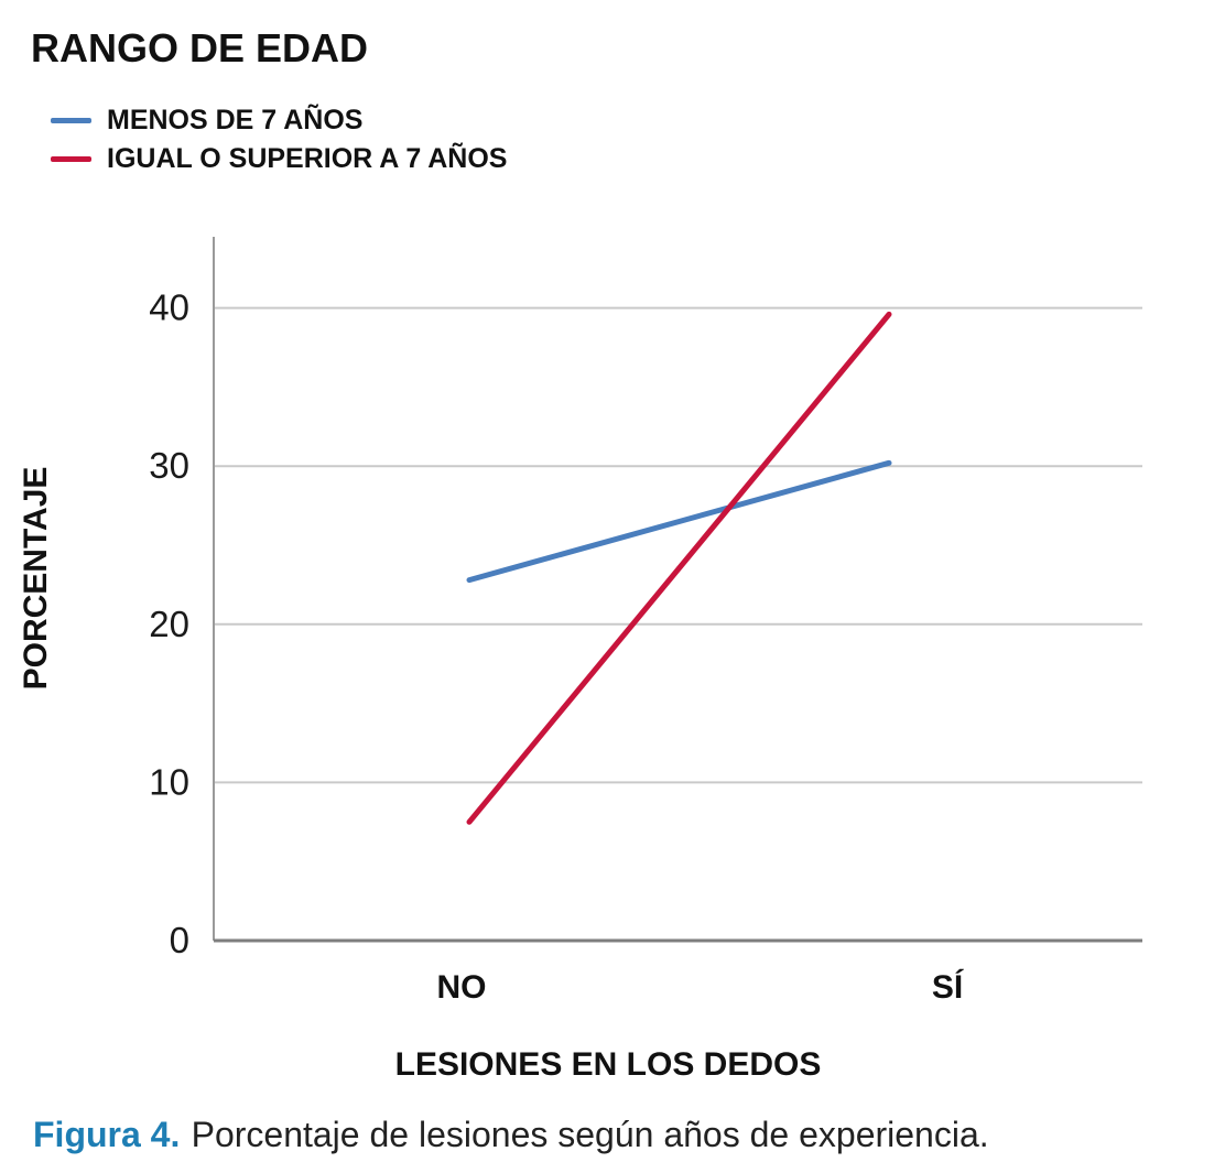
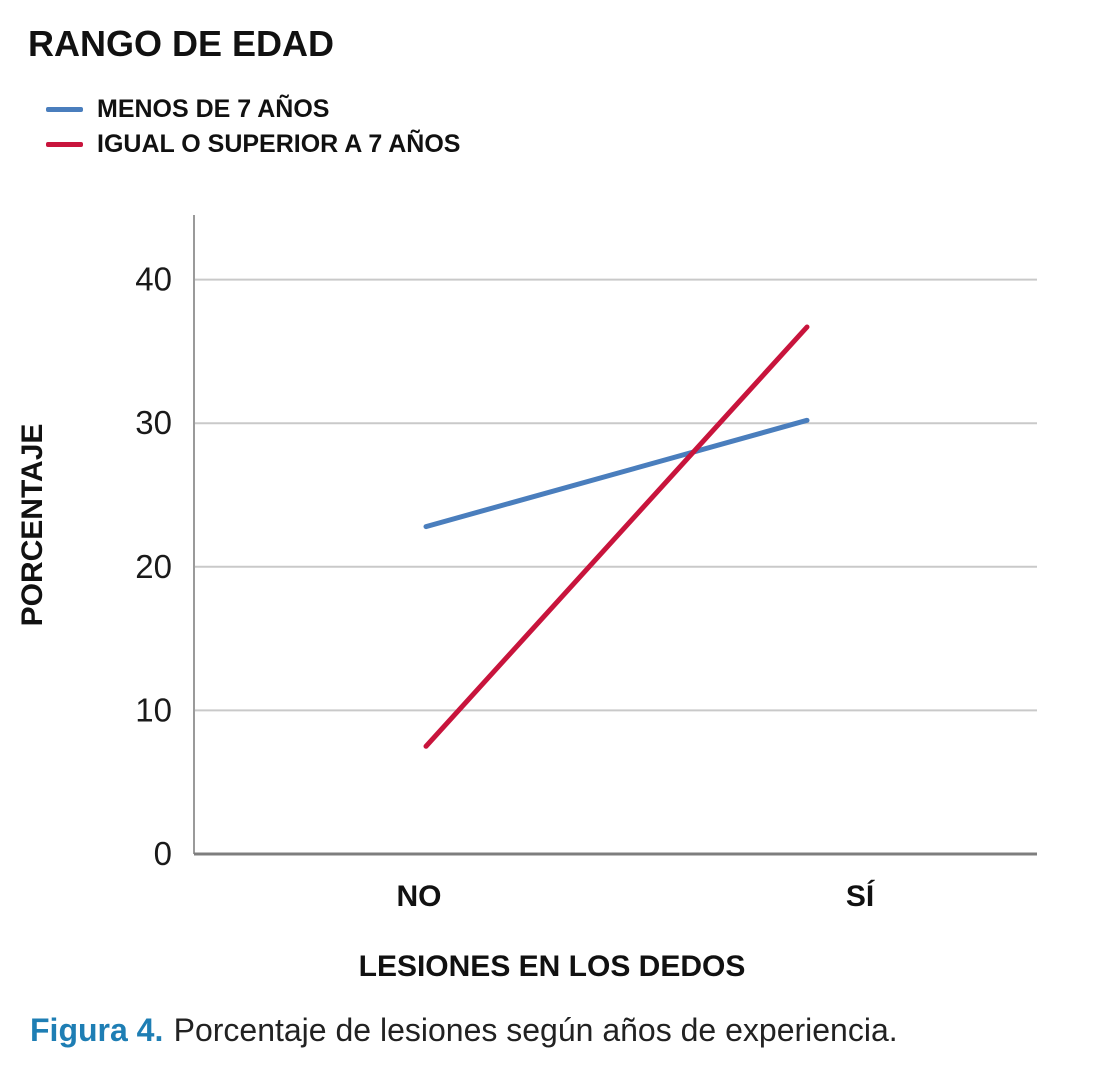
IGUAL O SUPERIOR A 7 AÑOS/SÍ: 39.6 -> 36.7
